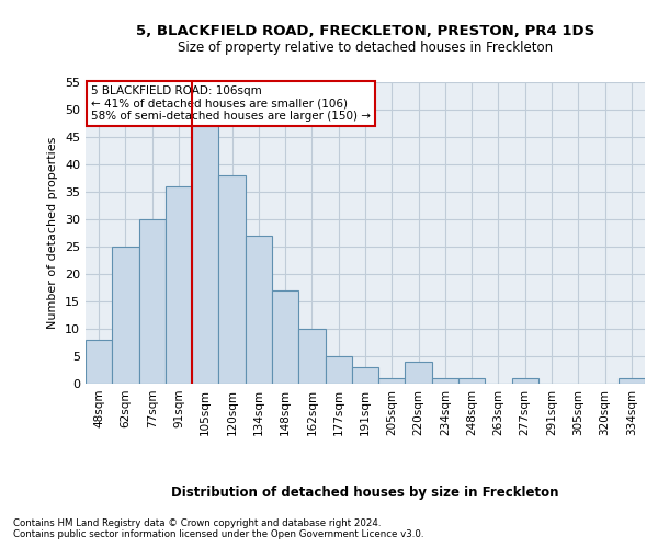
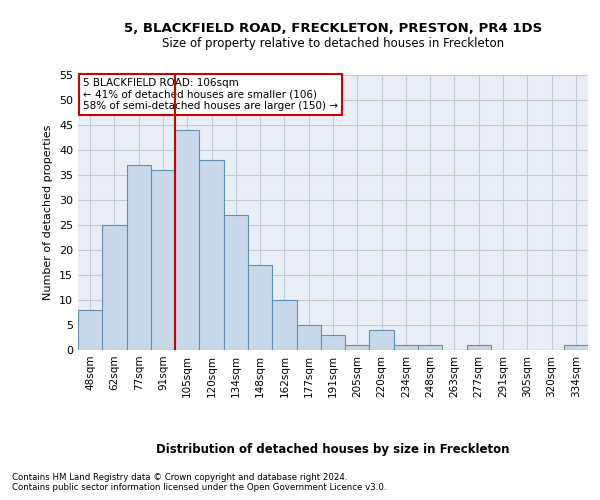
77sqm: 30 -> 37
105sqm: 47 -> 44
